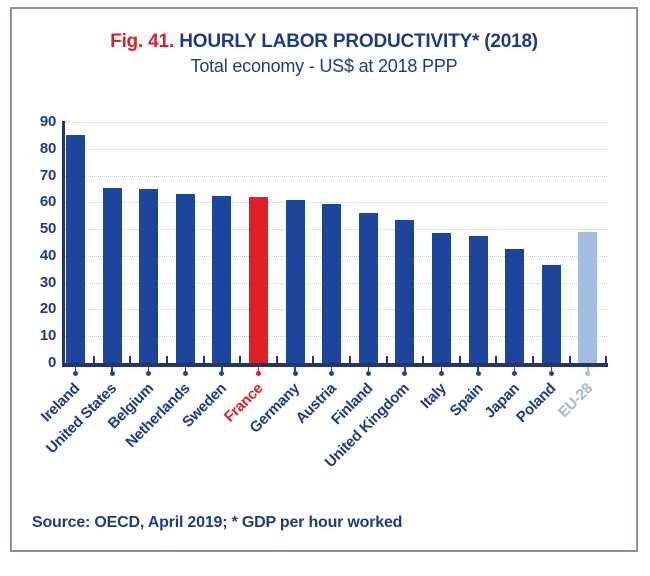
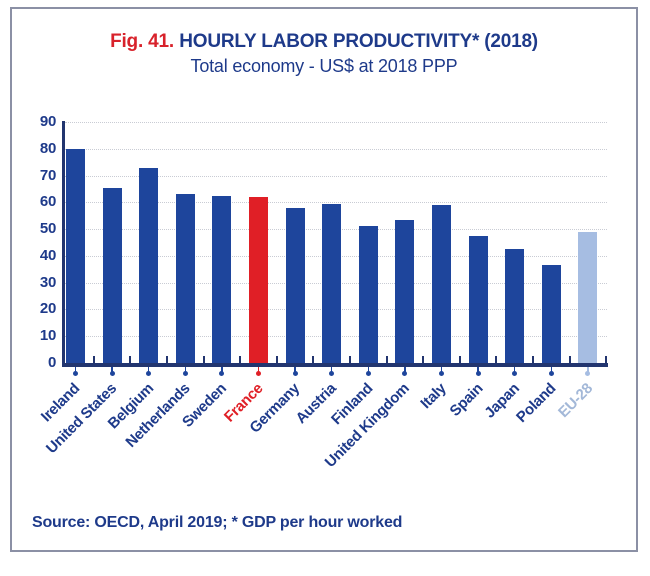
Ireland: 85 -> 80
Belgium: 65 -> 73
Germany: 61 -> 58
Finland: 56 -> 51
Italy: 48 -> 59
